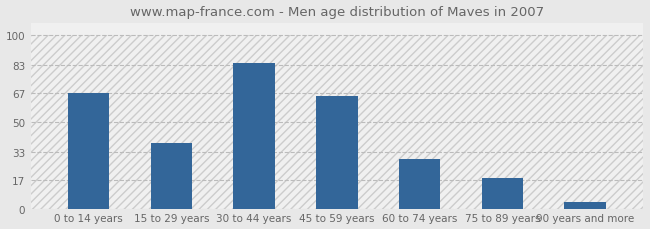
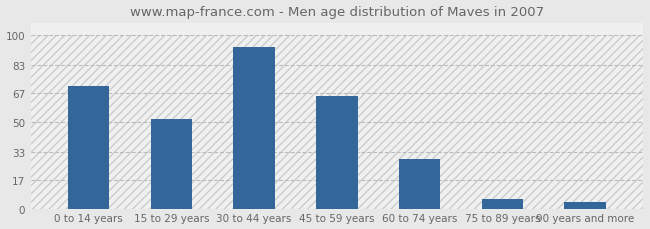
0 to 14 years: 67 -> 71
15 to 29 years: 38 -> 52
30 to 44 years: 84 -> 93
75 to 89 years: 18 -> 6
